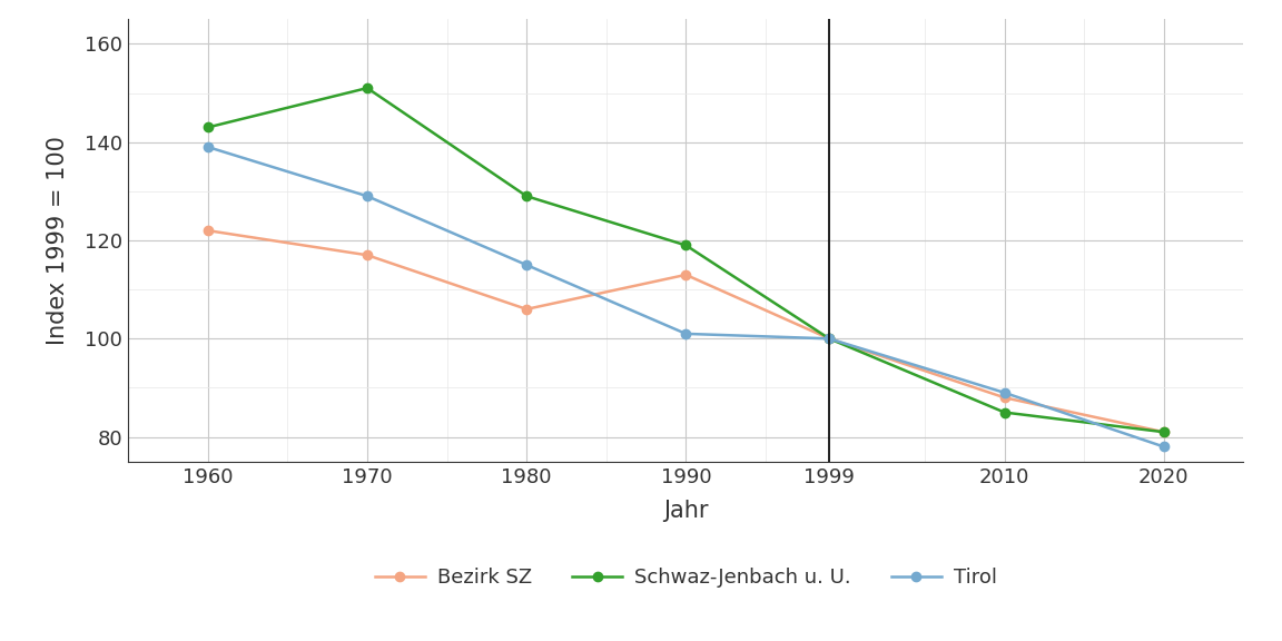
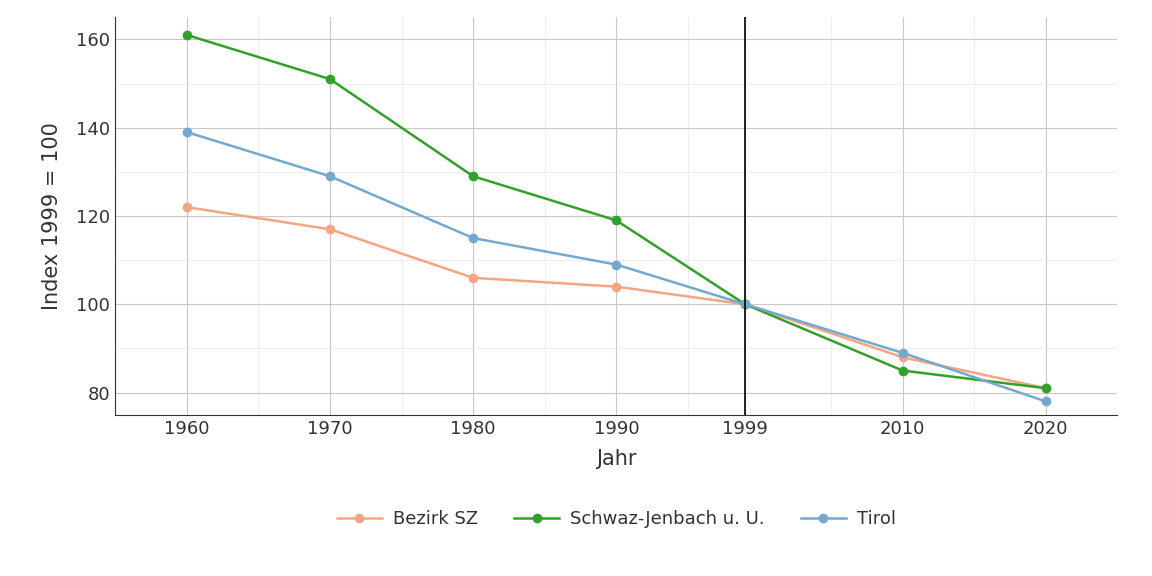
Schwaz-Jenbach u. U./1960: 143 -> 161
Bezirk SZ/1990: 113 -> 104
Tirol/1990: 101 -> 109
